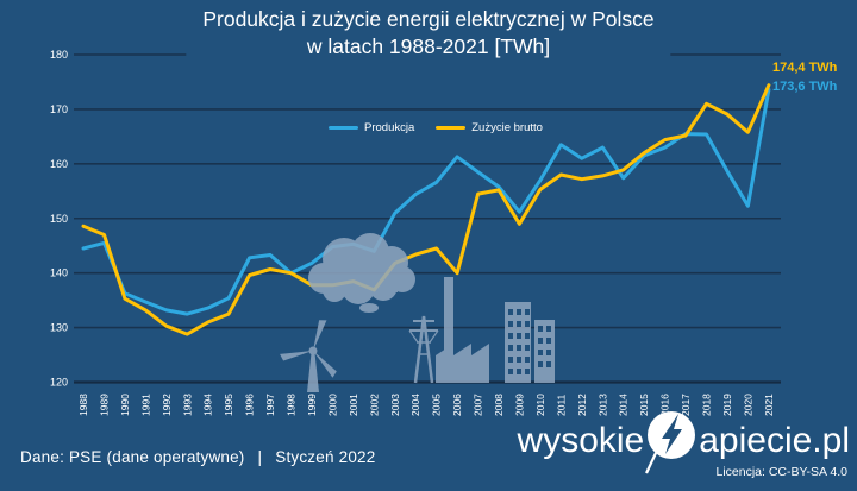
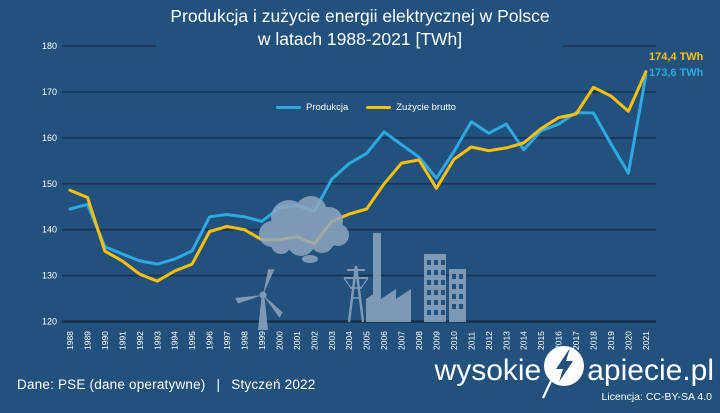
Produkcja/1998: 140 -> 143
Zużycie brutto/2006: 140 -> 150
